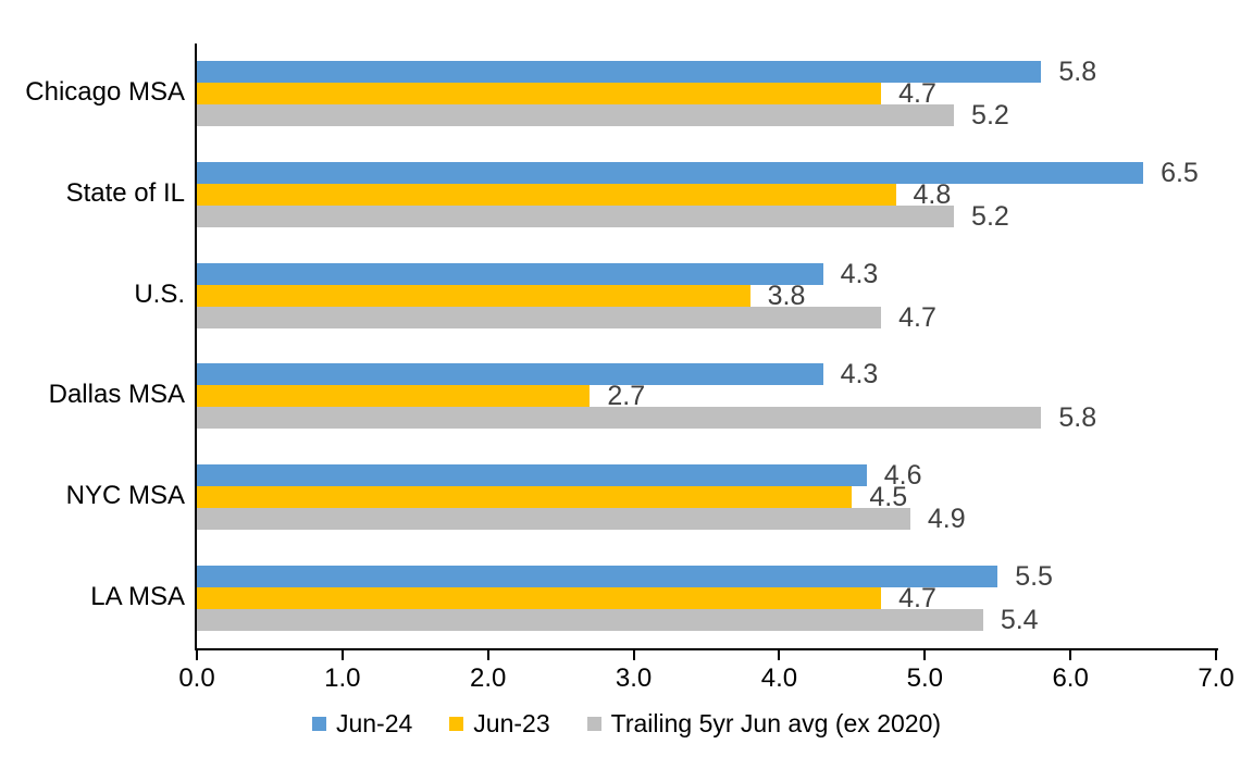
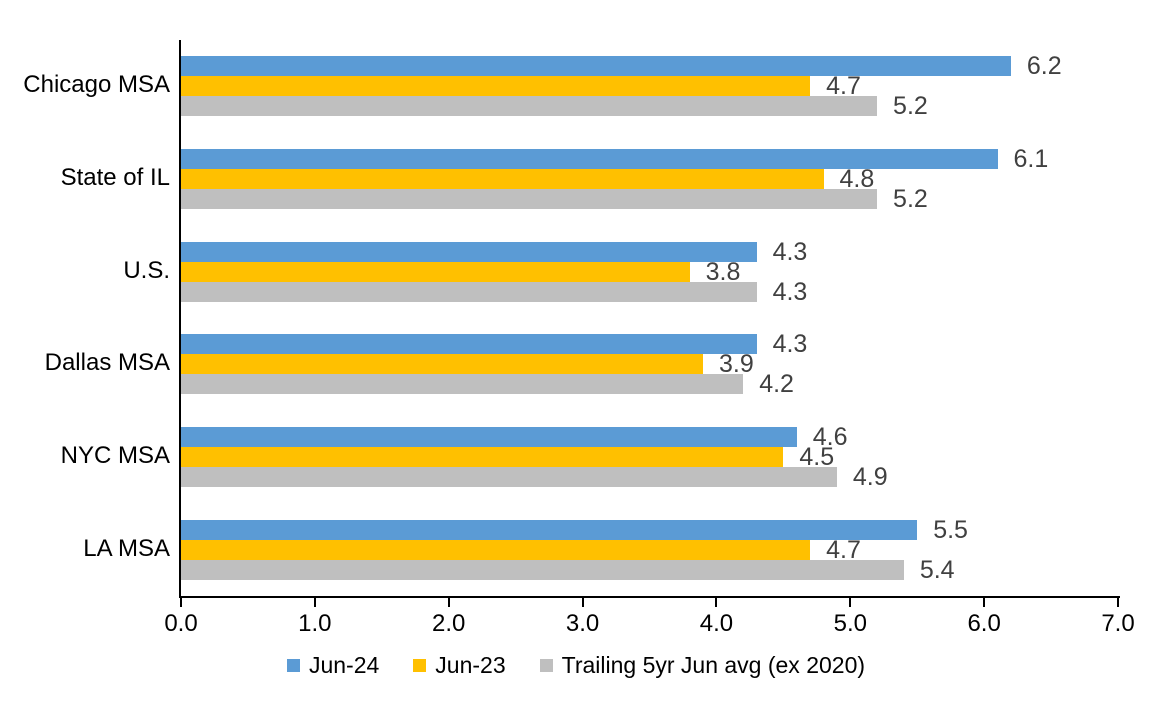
Jun-24/Chicago MSA: 5.8 -> 6.2
Jun-24/State of IL: 6.5 -> 6.1
Trailing 5yr Jun avg (ex 2020)/U.S.: 4.7 -> 4.3
Jun-23/Dallas MSA: 2.7 -> 3.9
Trailing 5yr Jun avg (ex 2020)/Dallas MSA: 5.8 -> 4.2
